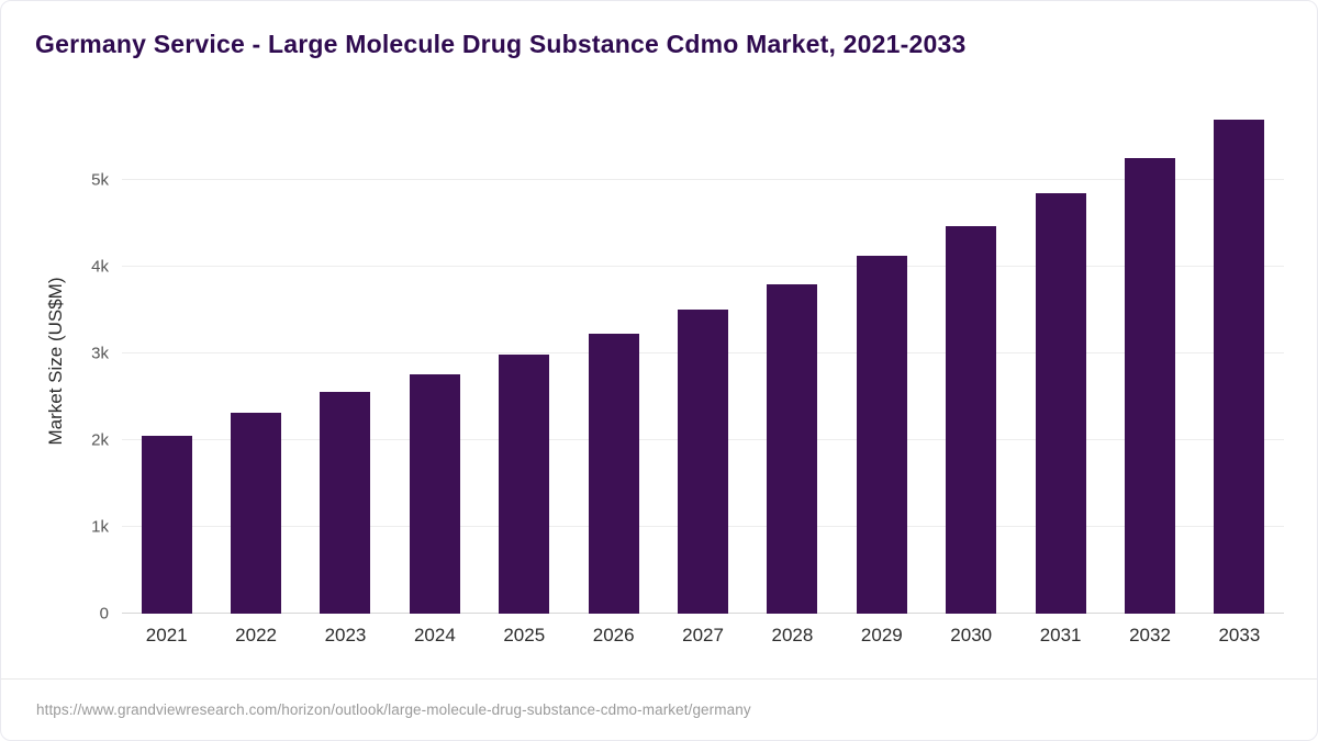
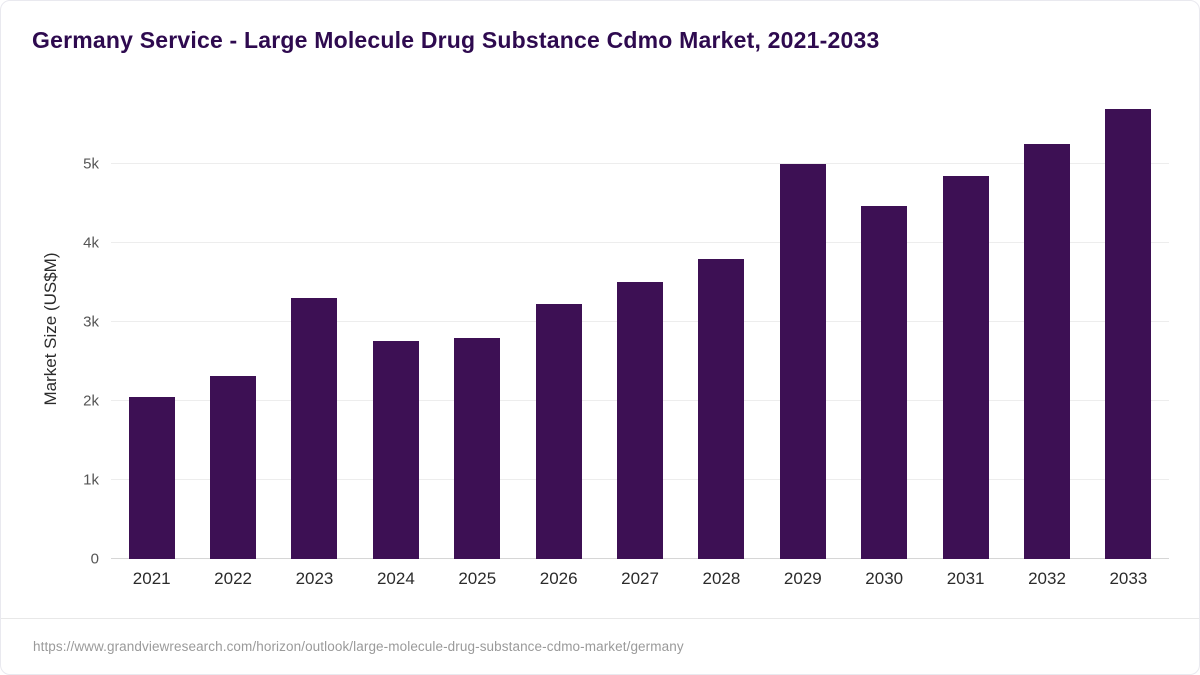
2023: 2.6k -> 3.3k
2025: 3.0k -> 2.8k
2029: 4.1k -> 5.0k
